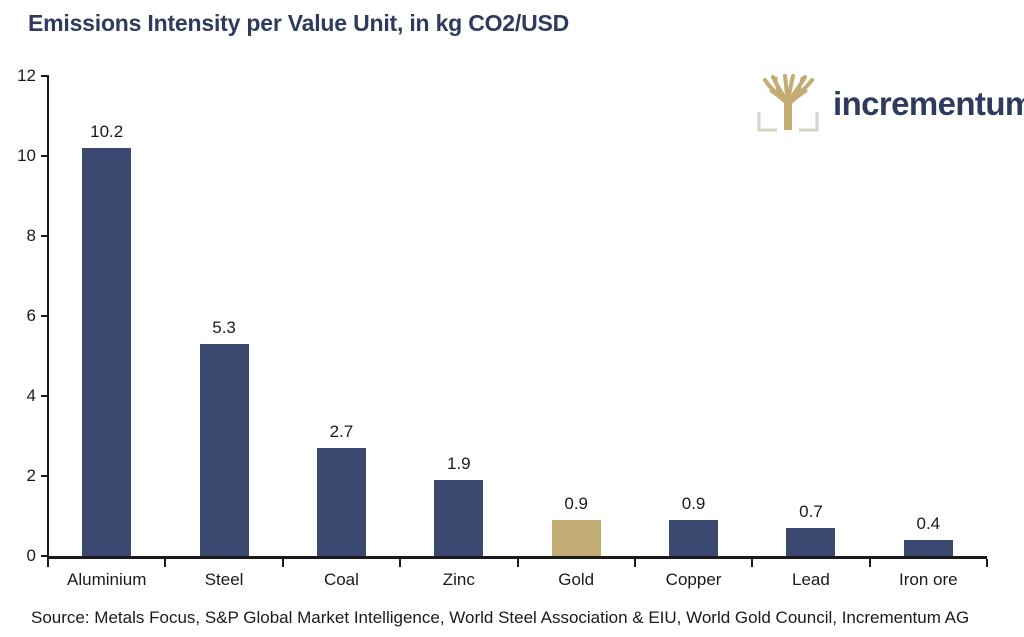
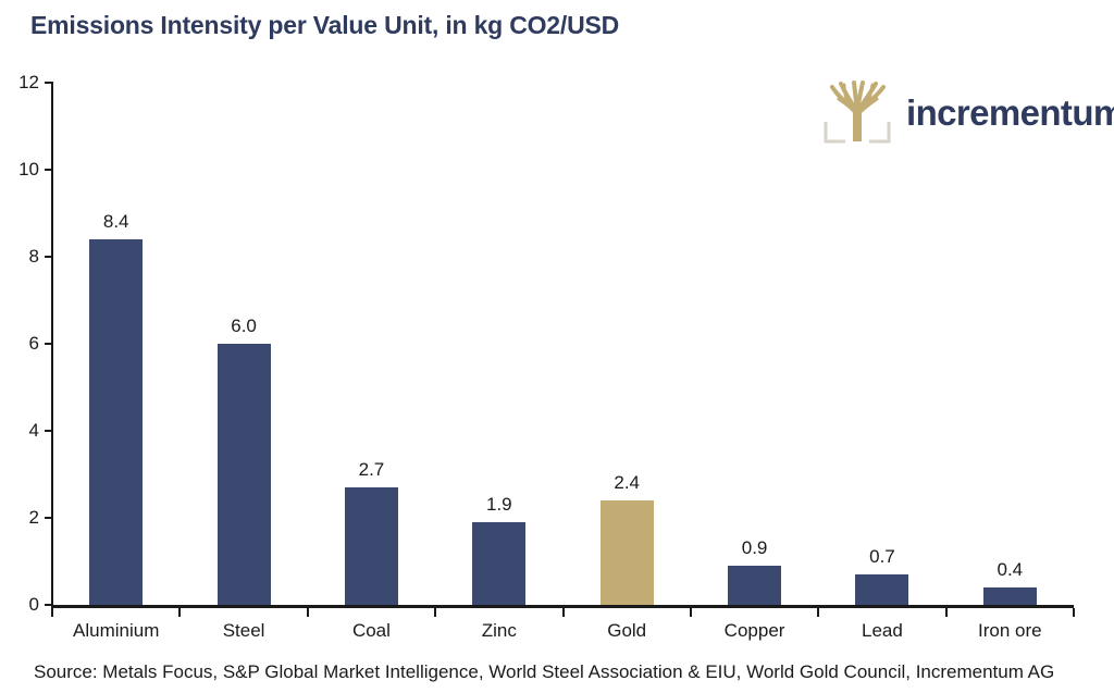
Aluminium: 10.2 -> 8.4
Steel: 5.3 -> 6.0
Gold: 0.9 -> 2.4
